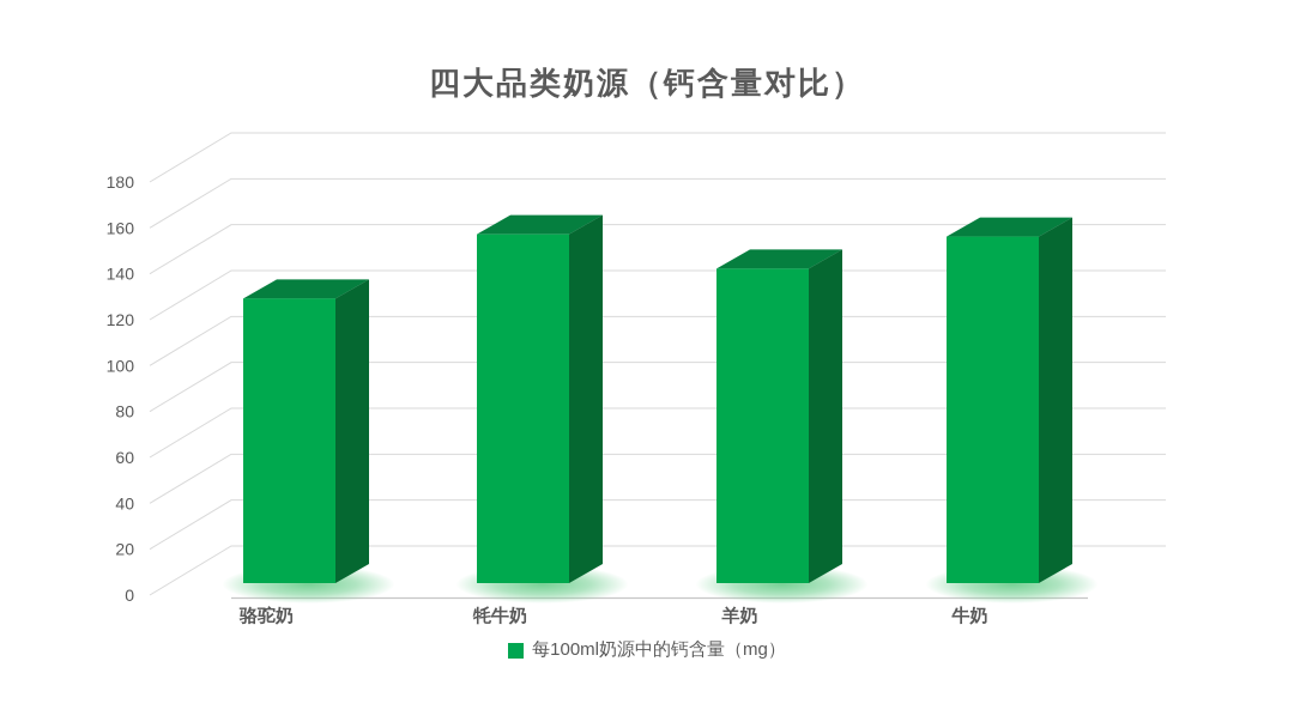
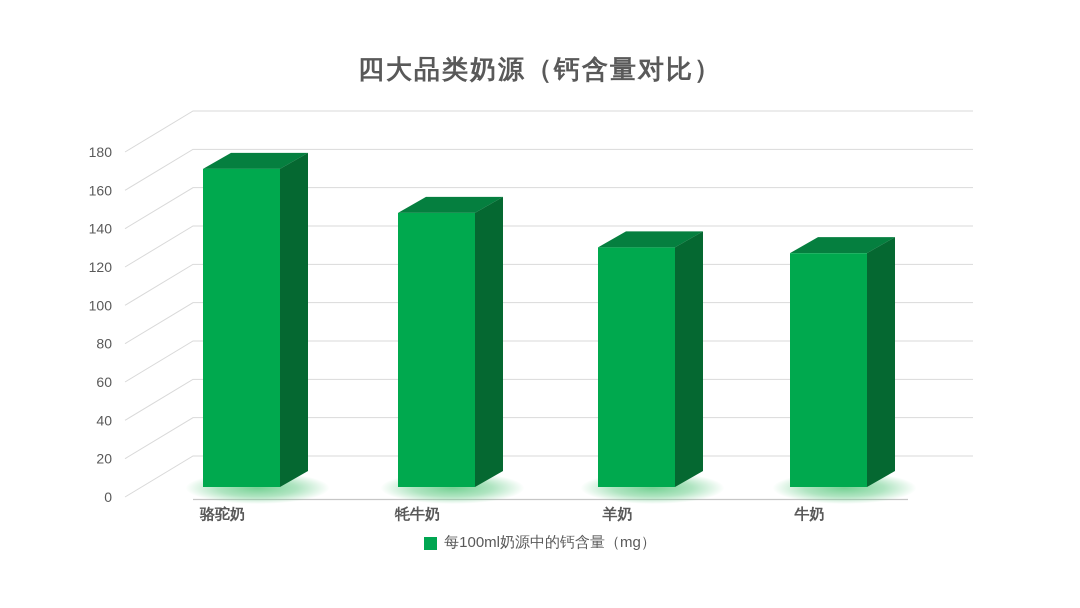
骆驼奶: 124 -> 166
牦牛奶: 152 -> 143
羊奶: 137 -> 125
牛奶: 151 -> 122
